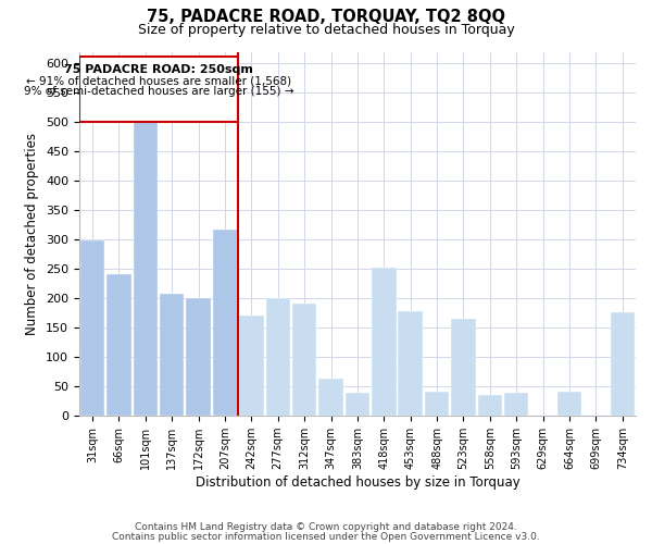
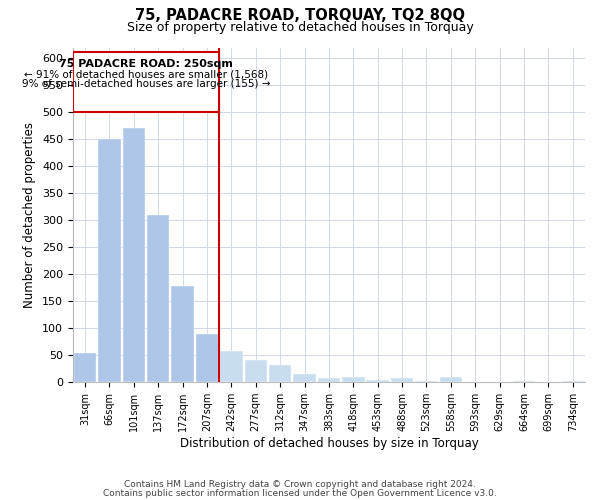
31sqm: 298 -> 55
66sqm: 242 -> 450
101sqm: 506 -> 470
137sqm: 208 -> 310
172sqm: 200 -> 178
207sqm: 318 -> 90
242sqm: 170 -> 58
277sqm: 200 -> 42
312sqm: 192 -> 32
347sqm: 64 -> 15
383sqm: 40 -> 8
418sqm: 252 -> 10
453sqm: 178 -> 5
488sqm: 42 -> 8
523sqm: 166 -> 2
558sqm: 36 -> 10
593sqm: 40 -> 1
664sqm: 42 -> 2
734sqm: 176 -> 2
